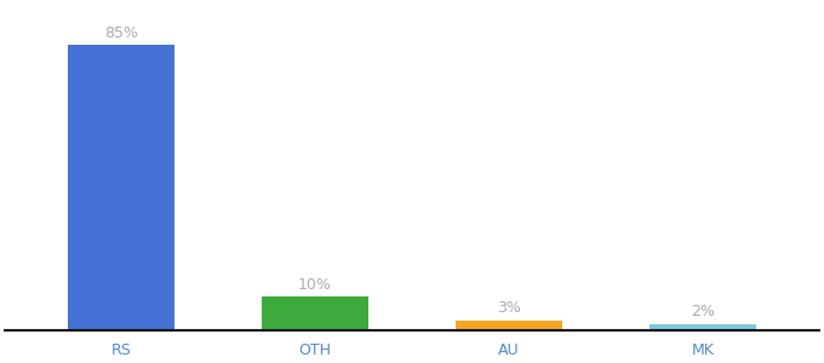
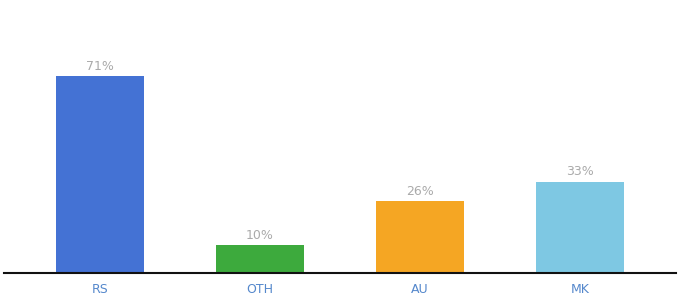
RS: 85% -> 71%
AU: 3% -> 26%
MK: 2% -> 33%
